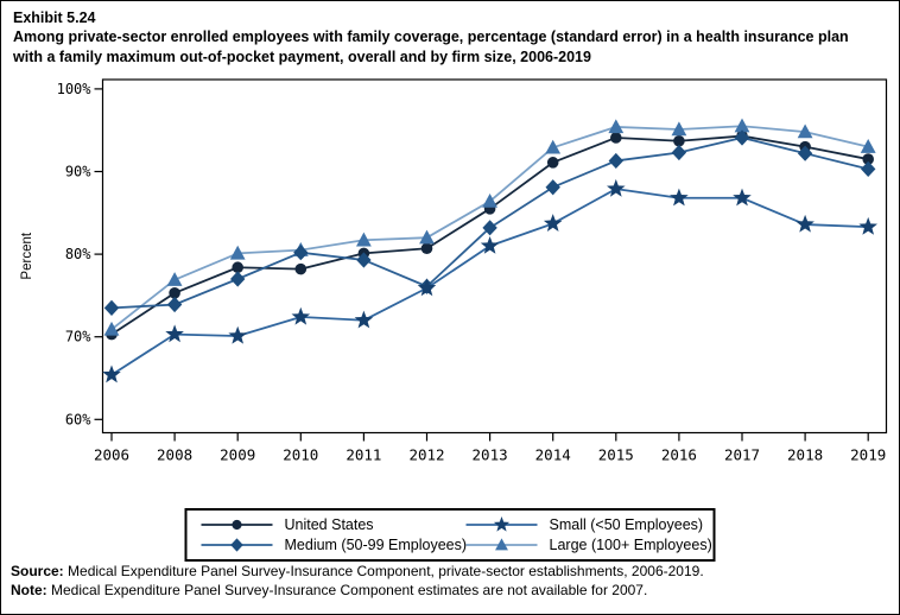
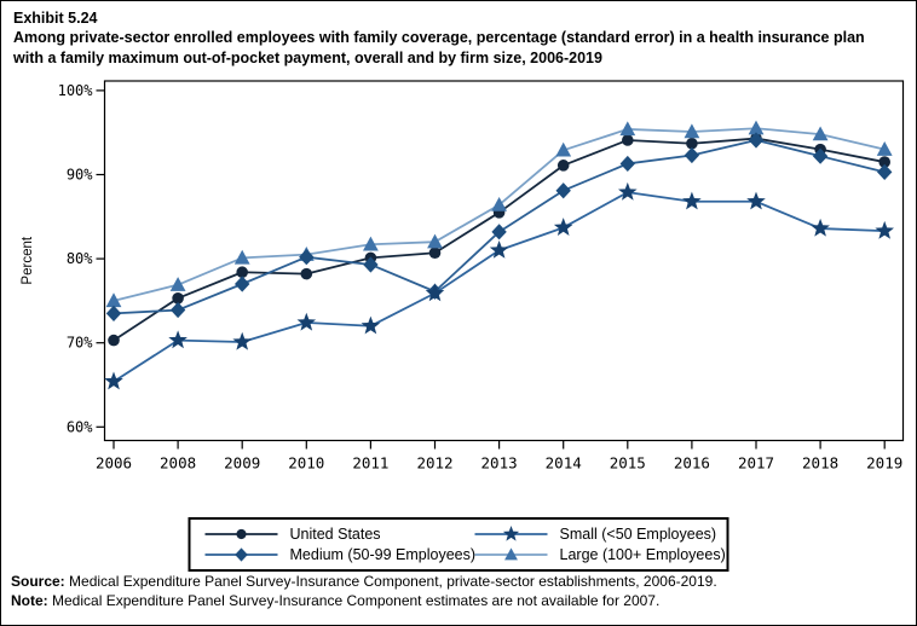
Large (100+ Employees)/2006: 71% -> 75%
